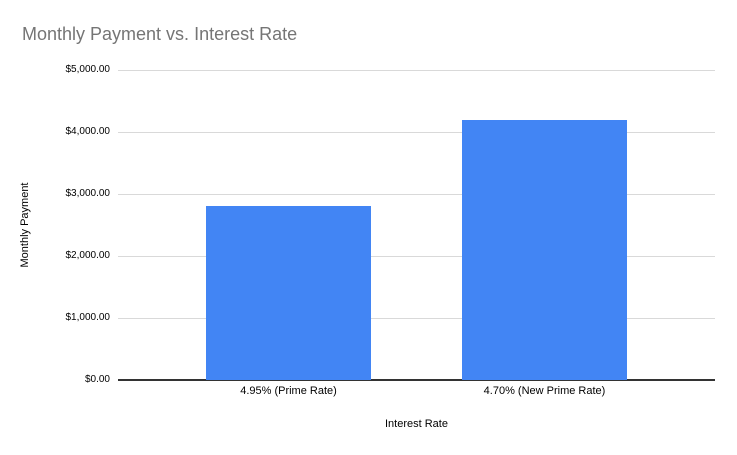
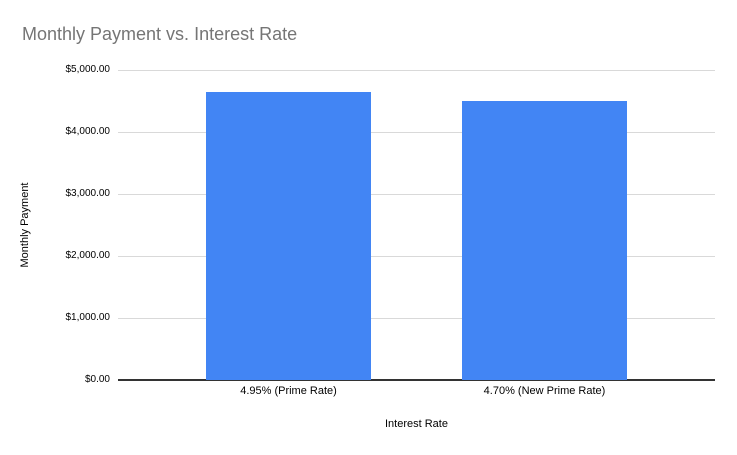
4.95% (Prime Rate): $2800 -> $4600
4.70% (New Prime Rate): $4200 -> $4500
